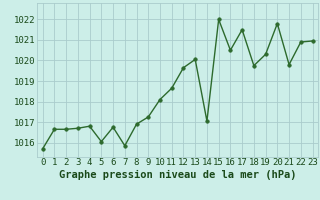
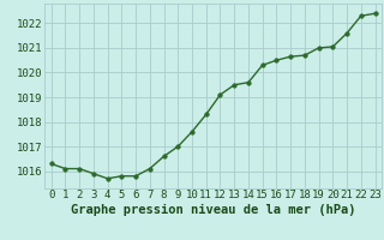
0: 1015.70 -> 1016.30
1: 1016.65 -> 1016.10
2: 1016.65 -> 1016.10
3: 1016.70 -> 1015.90
4: 1016.80 -> 1015.70
5: 1016.05 -> 1015.80
6: 1016.75 -> 1015.80
7: 1015.85 -> 1016.10
8: 1016.90 -> 1016.60
9: 1017.25 -> 1017.00
10: 1018.10 -> 1017.60
11: 1018.65 -> 1018.30
12: 1019.65 -> 1019.10
13: 1020.05 -> 1019.50
14: 1017.05 -> 1019.60
15: 1022.00 -> 1020.30
17: 1021.50 -> 1020.65
18: 1019.75 -> 1020.70
19: 1020.30 -> 1021.00
20: 1021.80 -> 1021.05
21: 1019.80 -> 1021.60
22: 1020.90 -> 1022.30
23: 1020.95 -> 1022.40
